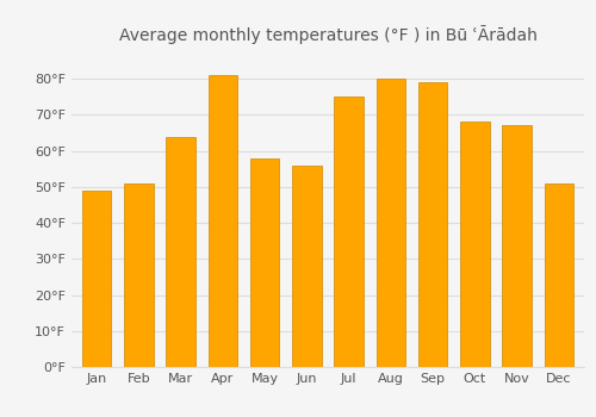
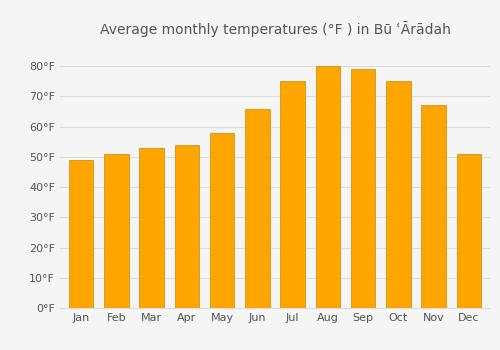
Mar: 64°F -> 53°F
Apr: 81°F -> 54°F
Jun: 56°F -> 66°F
Oct: 68°F -> 75°F
